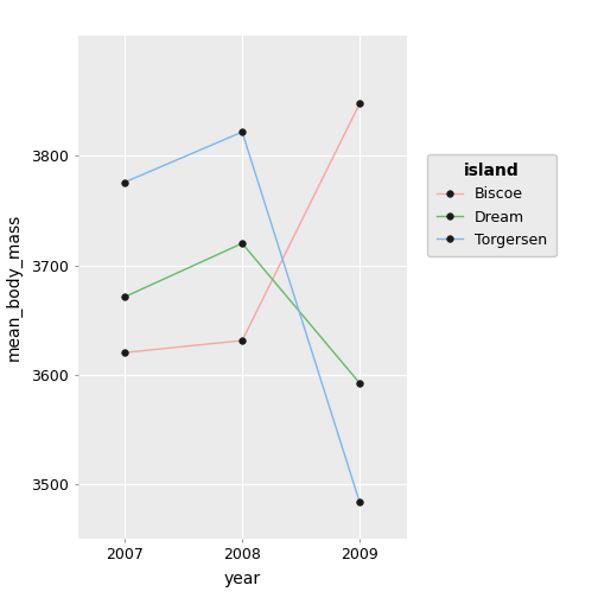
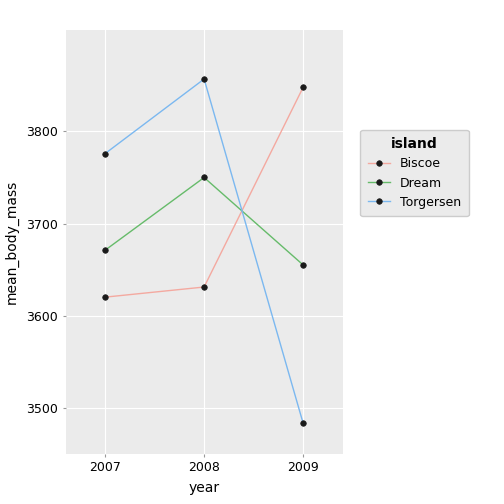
Dream/2008: 3720 -> 3750
Torgersen/2008: 3822 -> 3857
Dream/2009: 3592 -> 3655
